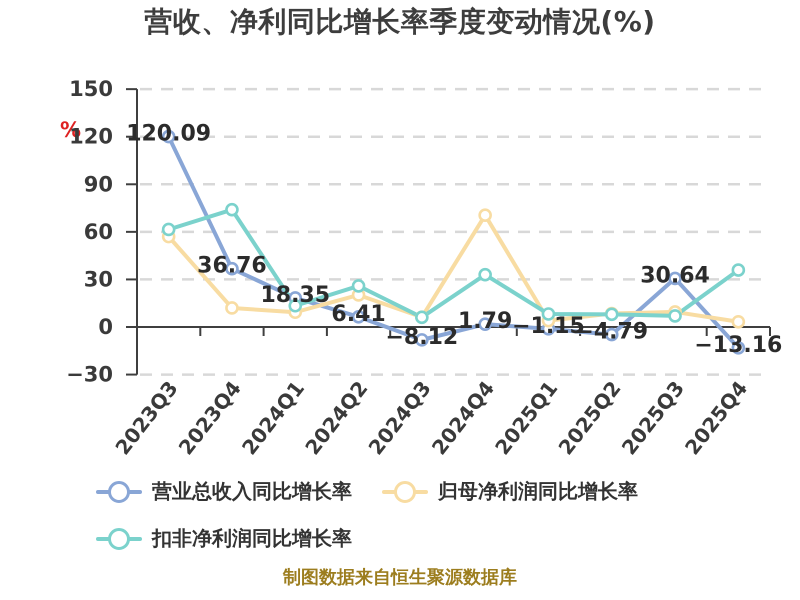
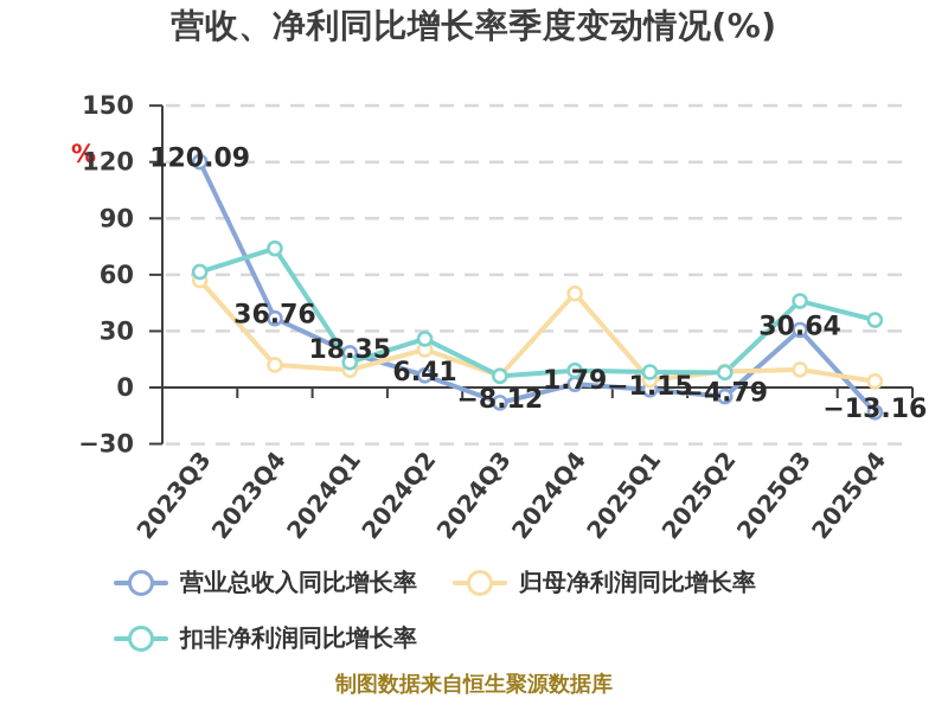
归母净利润同比增长率/2024Q4: 70 -> 50
扣非净利润同比增长率/2024Q4: 33 -> 9
扣非净利润同比增长率/2025Q3: 7 -> 46
